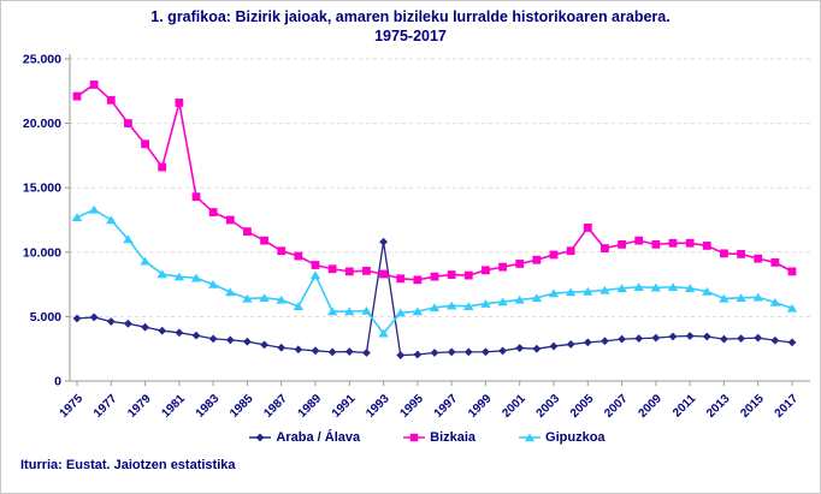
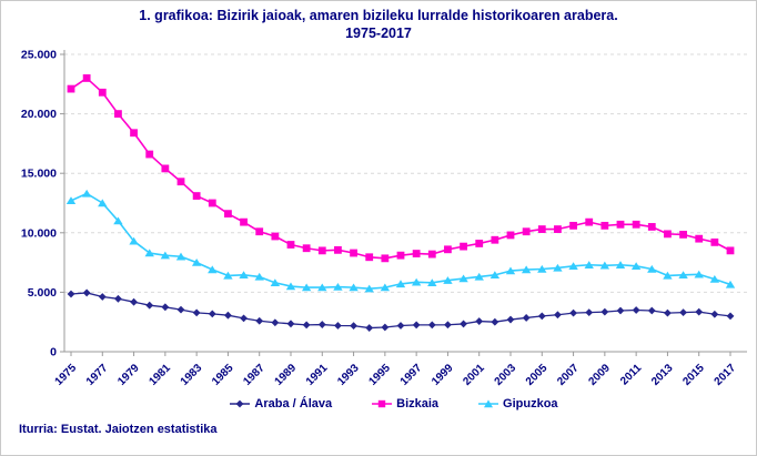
Bizkaia/1981: 21600 -> 15400
Gipuzkoa/1989: 8200 -> 5500
Araba / Álava/1993: 10800 -> 2200
Gipuzkoa/1993: 3700 -> 5400
Bizkaia/2005: 11900 -> 10300
